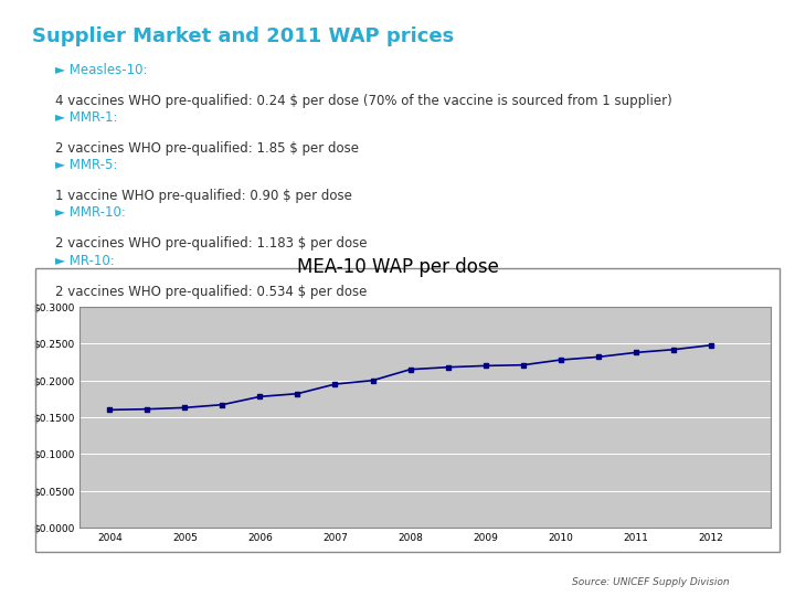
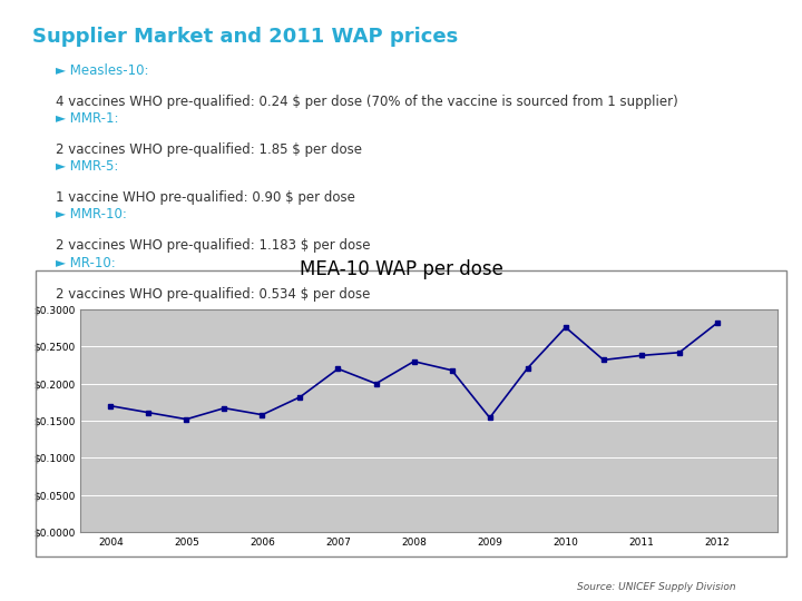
2004: $0.160 -> $0.170
2005: $0.163 -> $0.152
2006: $0.178 -> $0.158
2007: $0.195 -> $0.220
2008: $0.215 -> $0.230
2009: $0.220 -> $0.154
2010: $0.228 -> $0.276
2012: $0.248 -> $0.282
